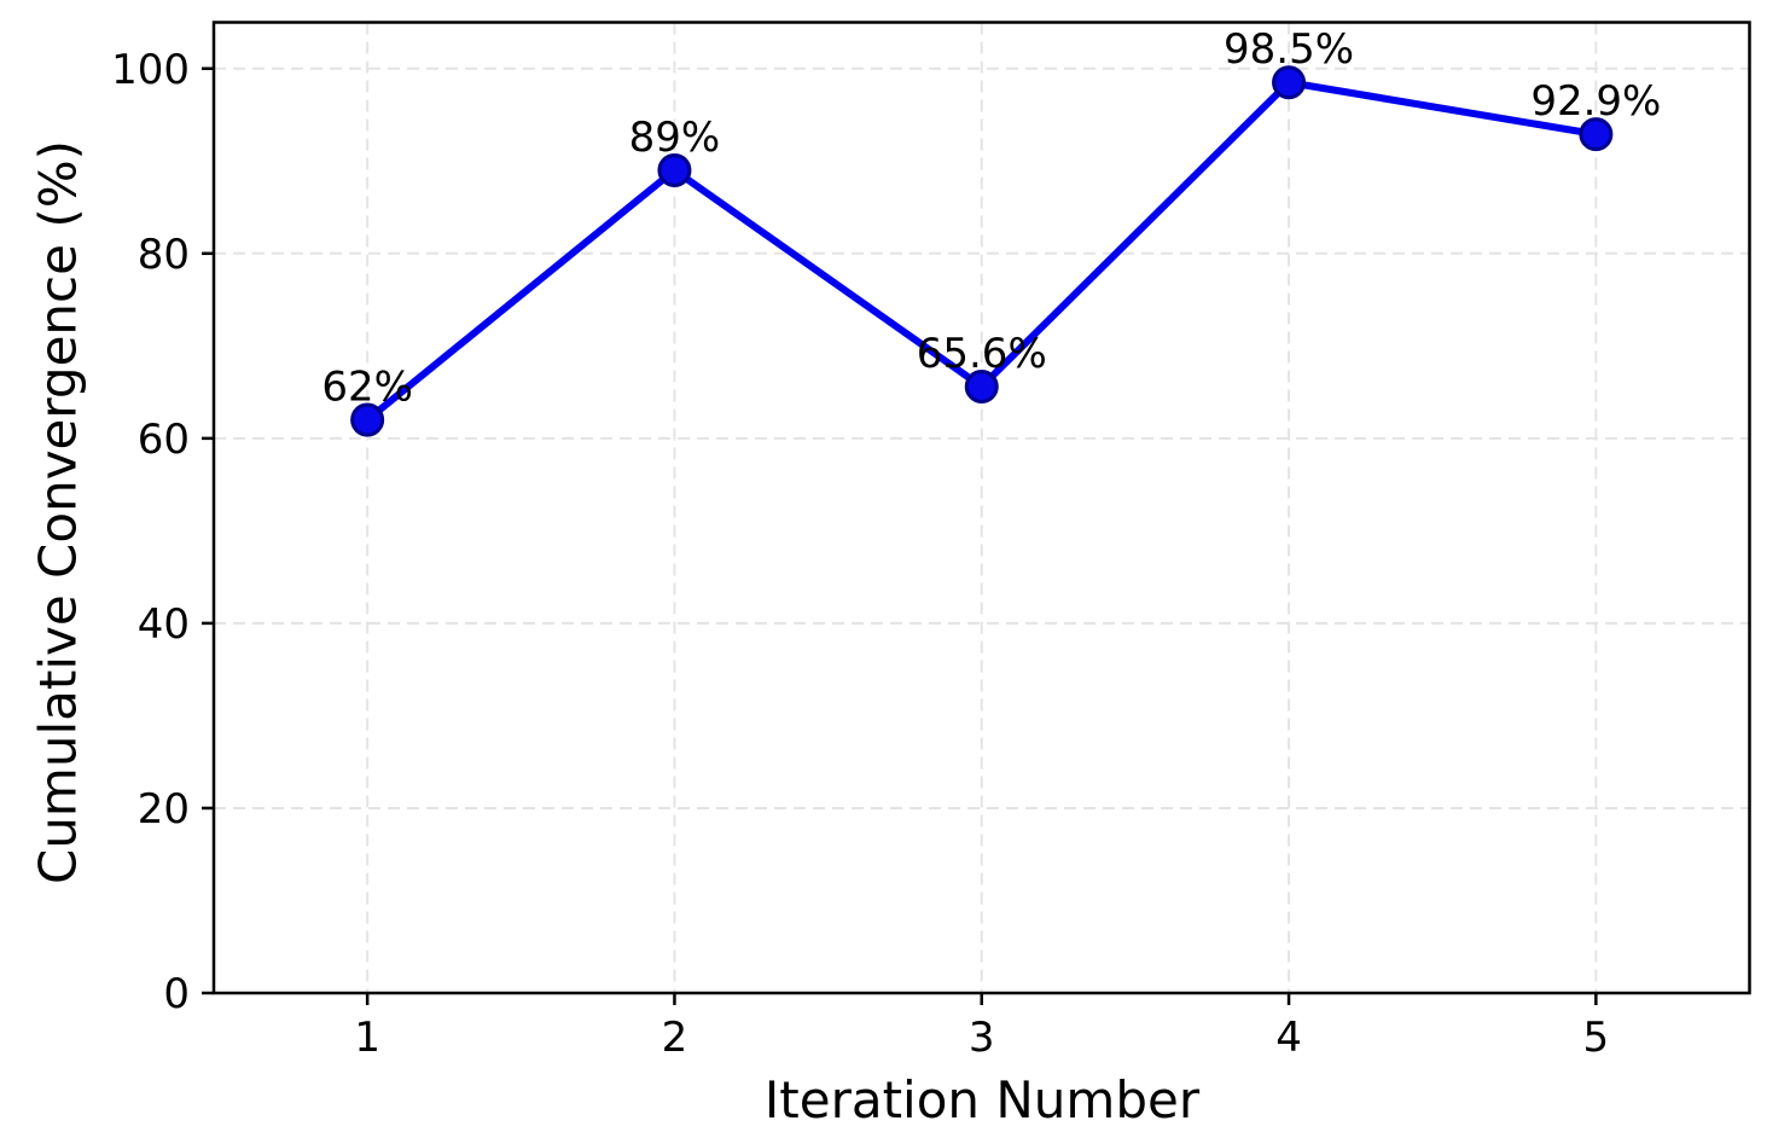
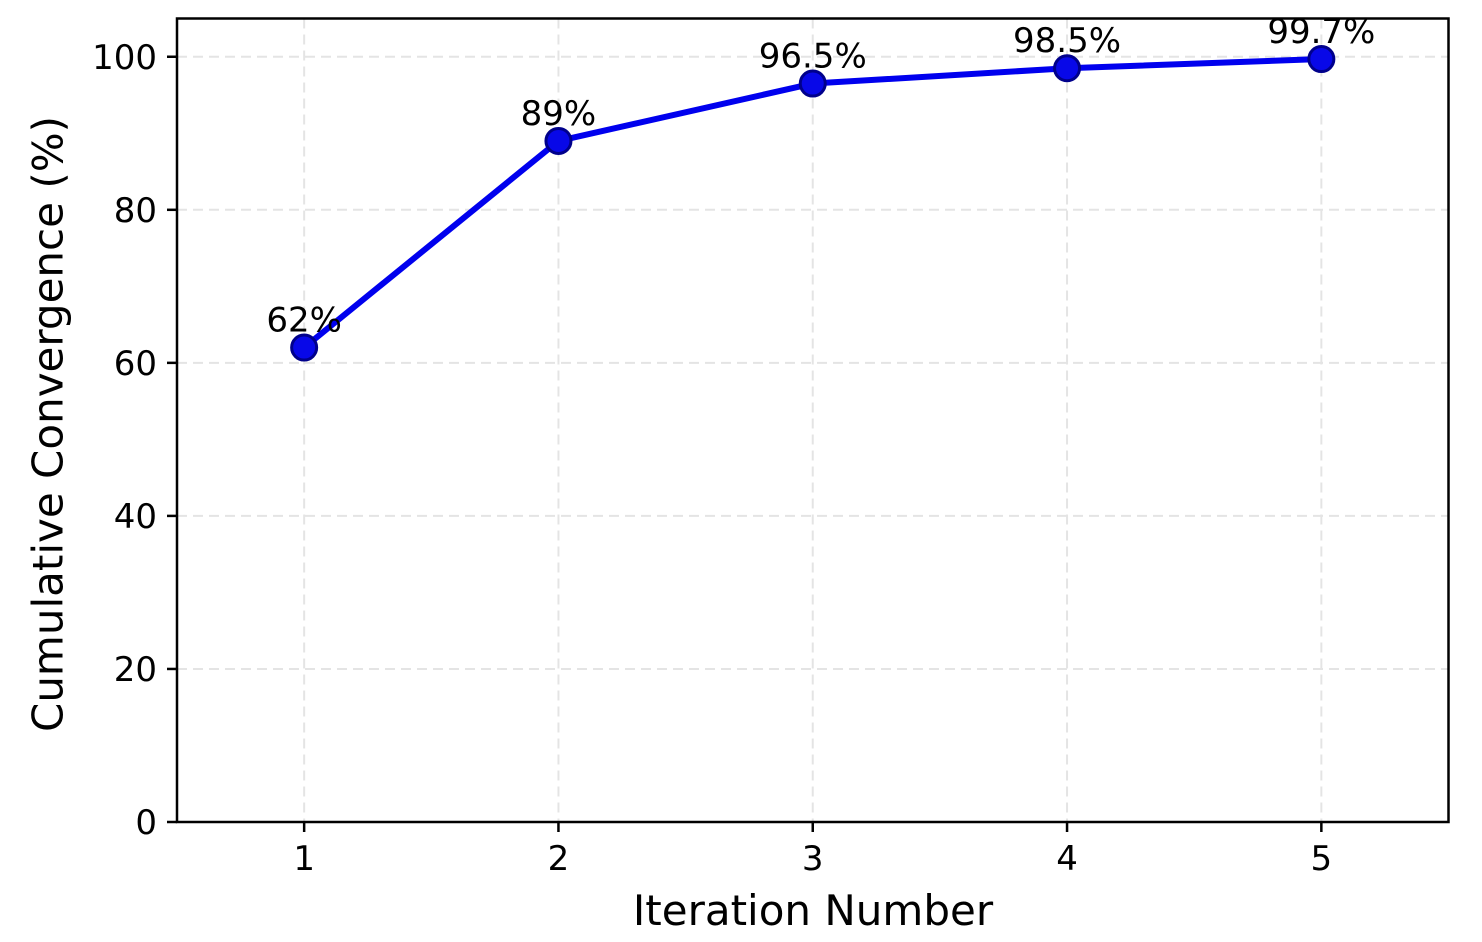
3: 65.6% -> 96.5%
5: 92.9% -> 99.7%
